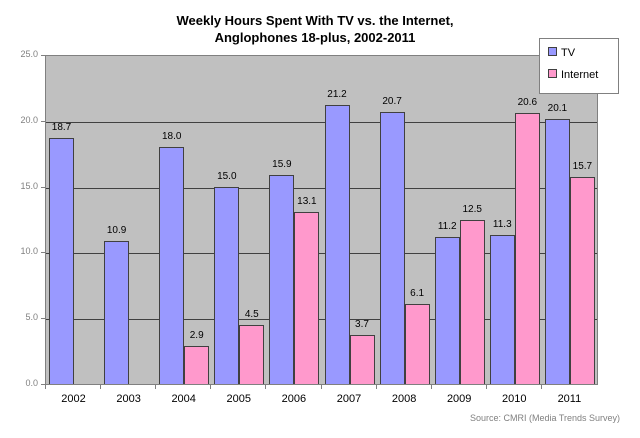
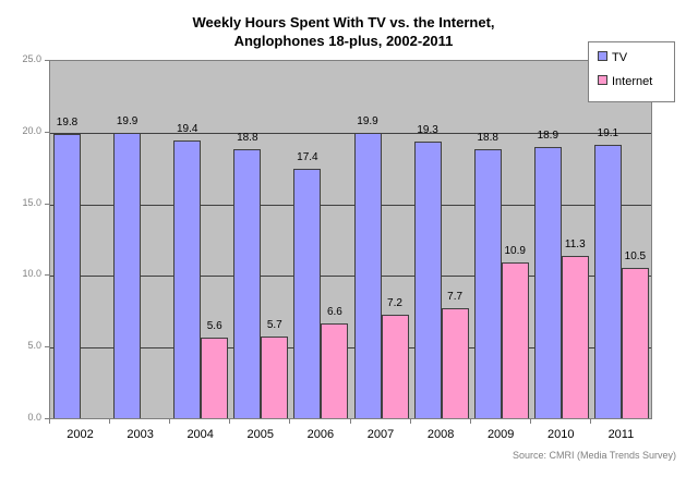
TV/2002: 18.7 -> 19.8
TV/2003: 10.9 -> 19.9
TV/2004: 18.0 -> 19.4
Internet/2004: 2.9 -> 5.6
TV/2005: 15.0 -> 18.8
Internet/2005: 4.5 -> 5.7
TV/2006: 15.9 -> 17.4
Internet/2006: 13.1 -> 6.6
TV/2007: 21.2 -> 19.9
Internet/2007: 3.7 -> 7.2
TV/2008: 20.7 -> 19.3
Internet/2008: 6.1 -> 7.7
TV/2009: 11.2 -> 18.8
Internet/2009: 12.5 -> 10.9
TV/2010: 11.3 -> 18.9
Internet/2010: 20.6 -> 11.3
TV/2011: 20.1 -> 19.1
Internet/2011: 15.7 -> 10.5
